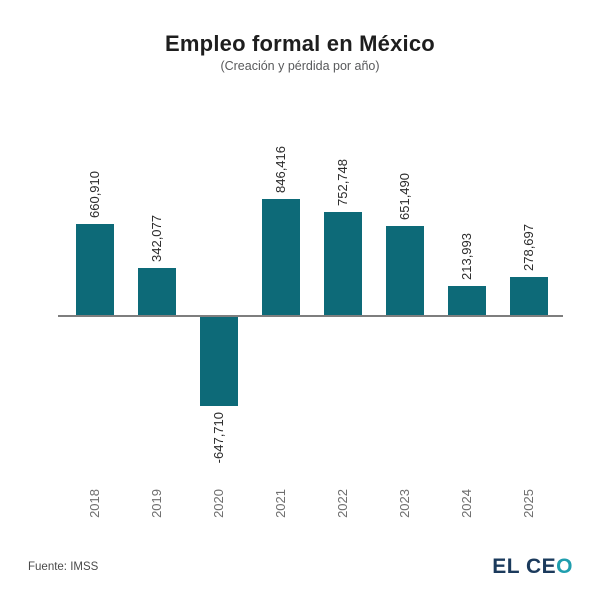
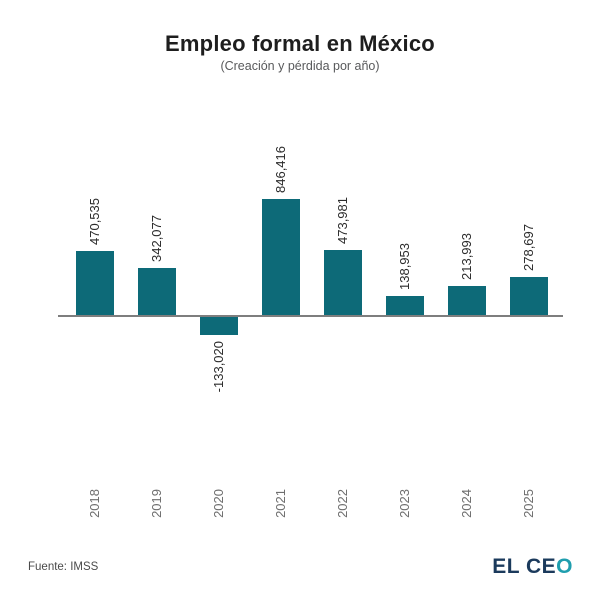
2018: 660,910 -> 470,535
2020: -647,710 -> -133,020
2022: 752,748 -> 473,981
2023: 651,490 -> 138,953
